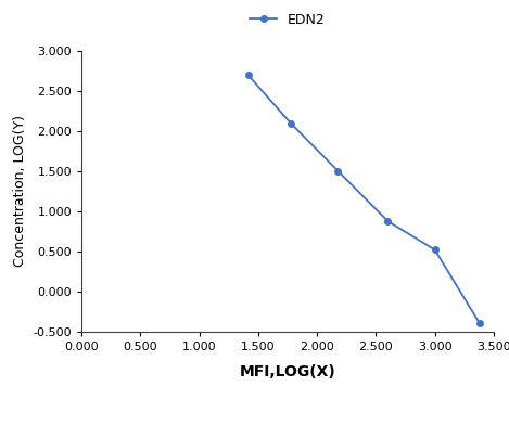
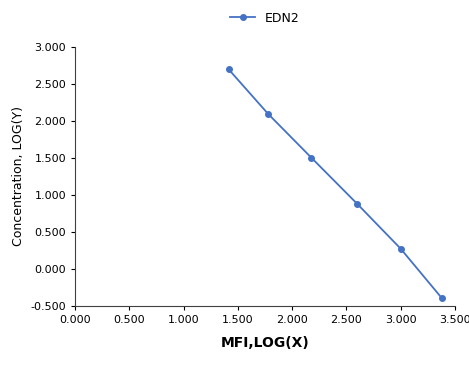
3.000: 0.52 -> 0.27
